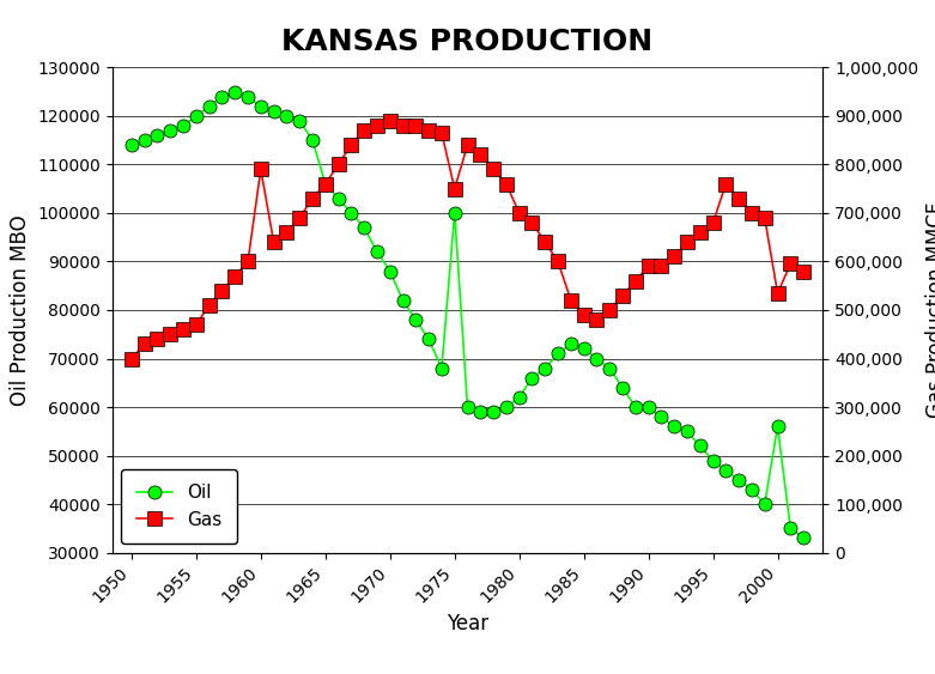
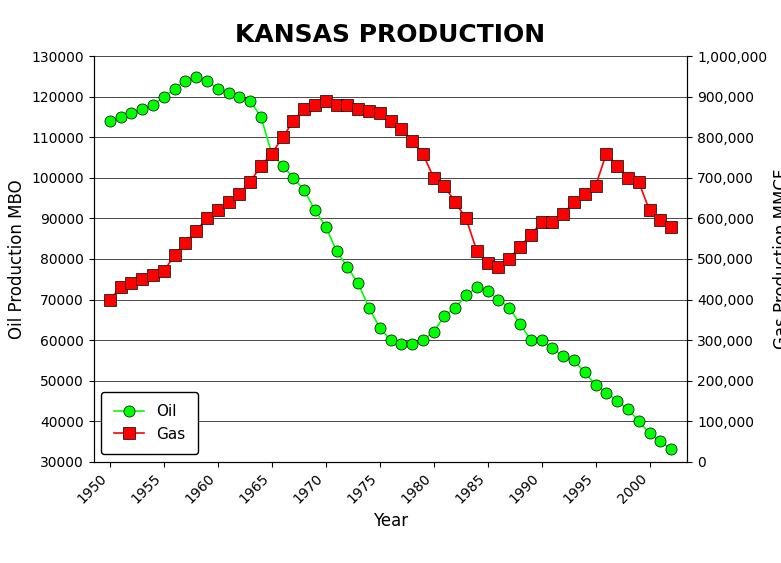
Gas/1960: 790,000 -> 620,000
Oil/1975: 100000 -> 63000
Gas/1975: 750,000 -> 860,000
Oil/2000: 56000 -> 37000
Gas/2000: 535,000 -> 620,000
